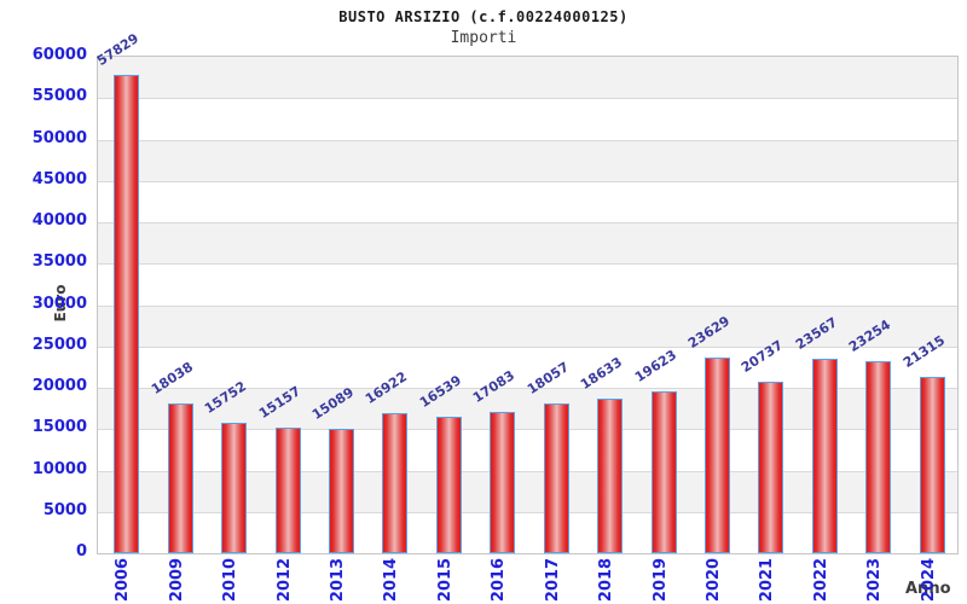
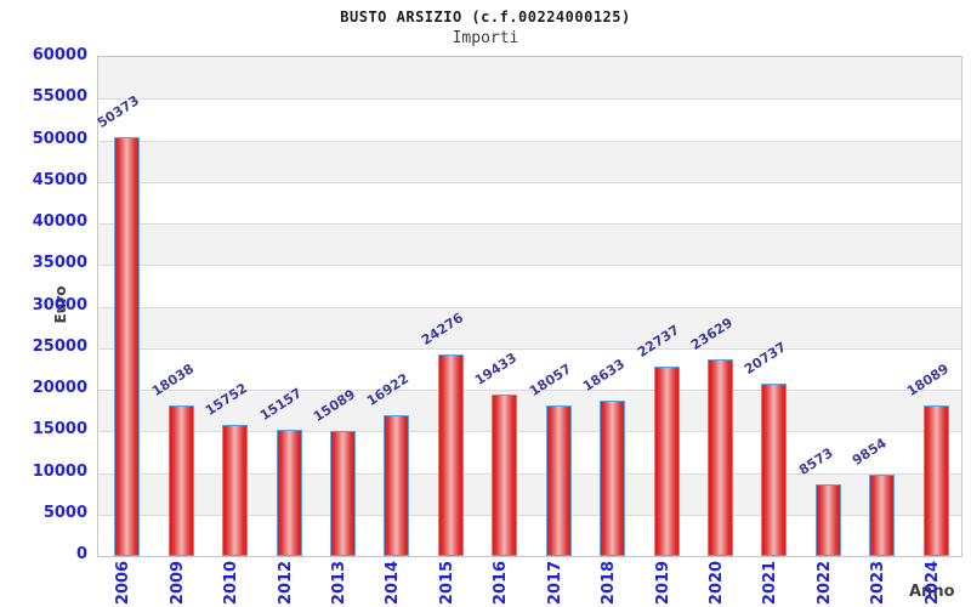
2006: 57829 -> 50373
2015: 16539 -> 24276
2016: 17083 -> 19433
2019: 19623 -> 22737
2022: 23567 -> 8573
2023: 23254 -> 9854
2024: 21315 -> 18089
